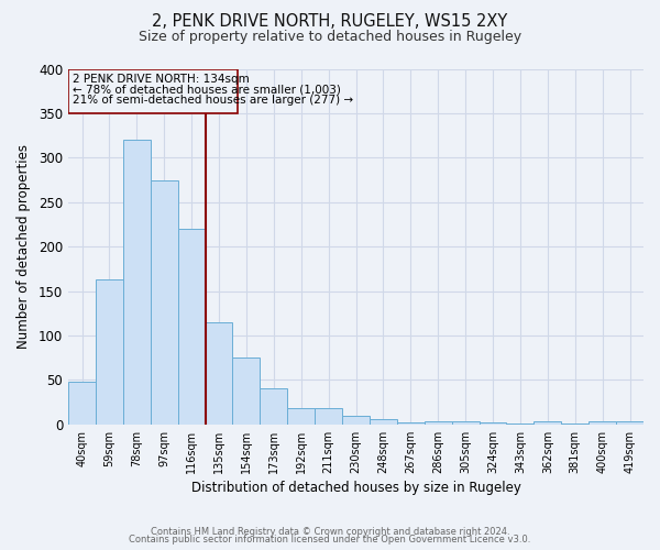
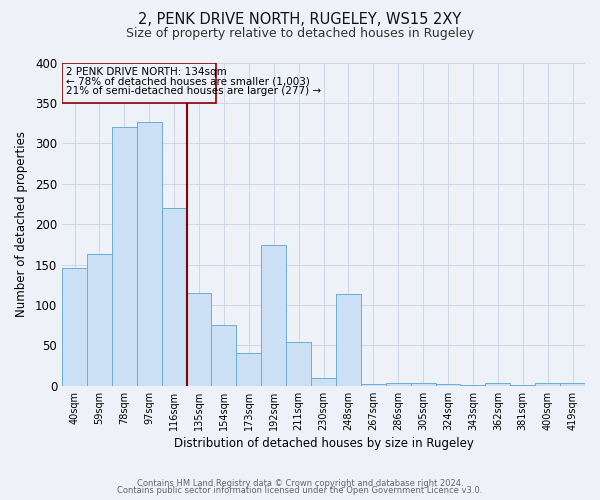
40sqm: 48 -> 146
97sqm: 275 -> 326
192sqm: 18 -> 174
211sqm: 18 -> 54
248sqm: 6 -> 114
